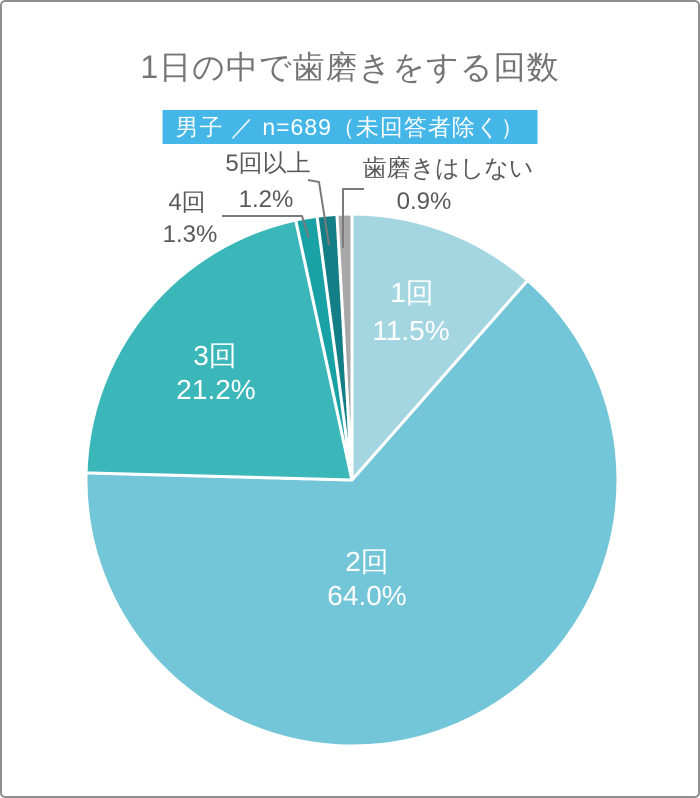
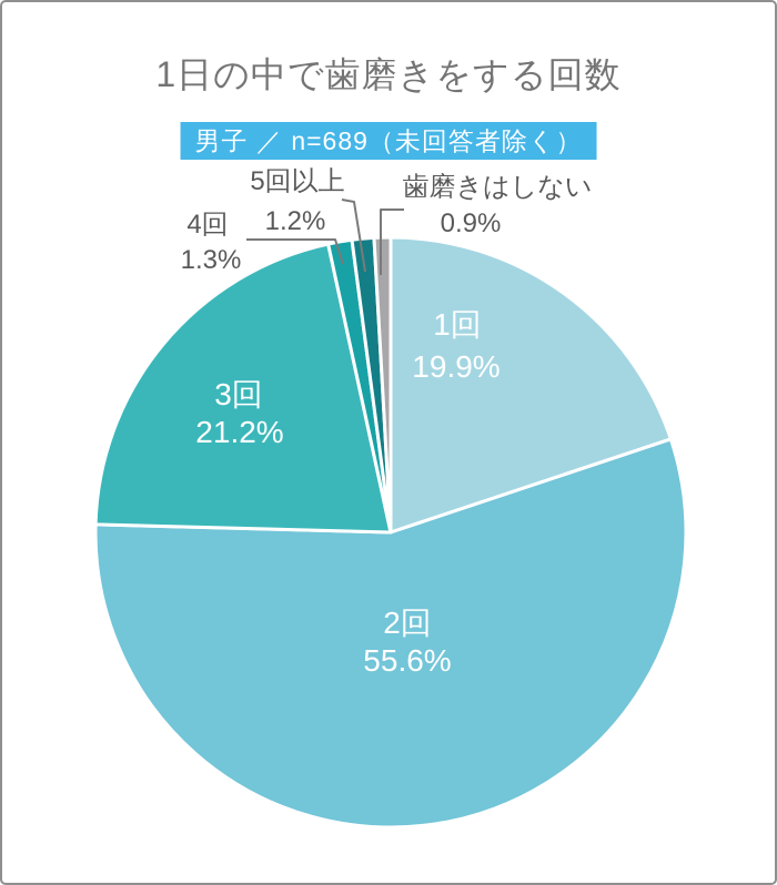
1回: 11.5% -> 19.9%
2回: 64.0% -> 55.6%
